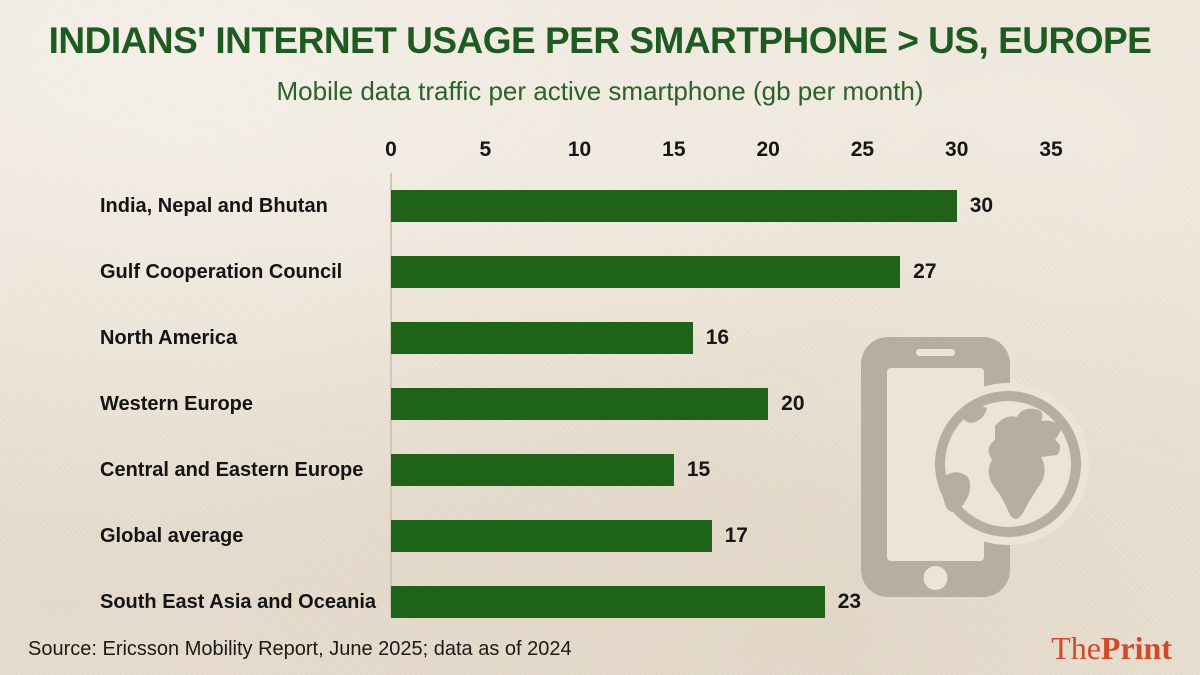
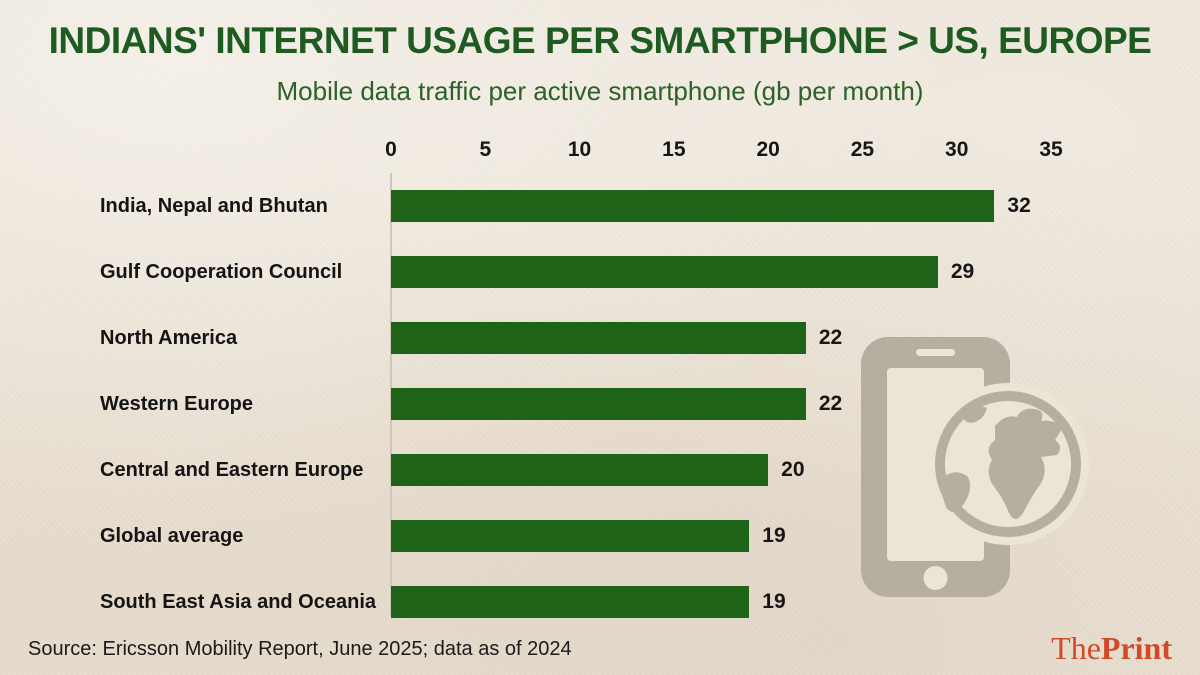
India, Nepal and Bhutan: 30 -> 32
Gulf Cooperation Council: 27 -> 29
North America: 16 -> 22
Western Europe: 20 -> 22
Central and Eastern Europe: 15 -> 20
Global average: 17 -> 19
South East Asia and Oceania: 23 -> 19
